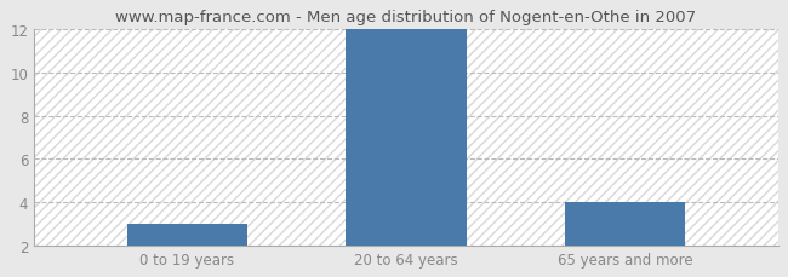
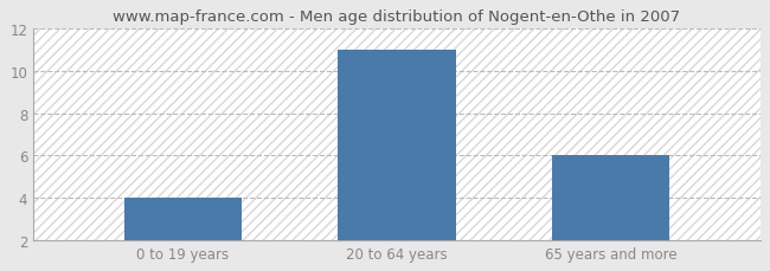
0 to 19 years: 3 -> 4
20 to 64 years: 12 -> 11
65 years and more: 4 -> 6
